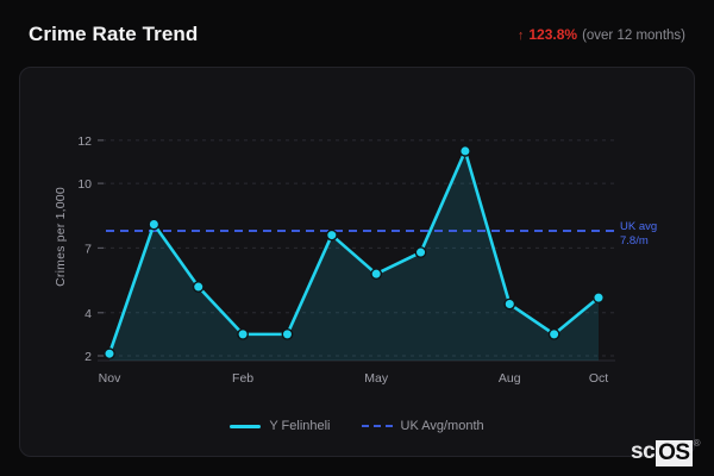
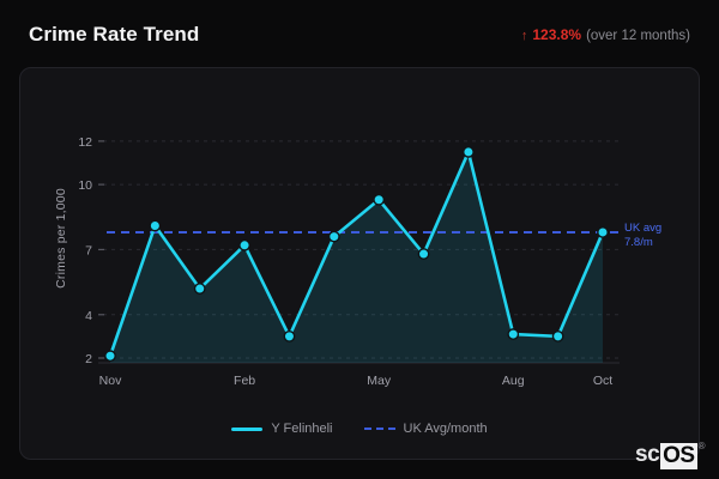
Feb: 3.0 -> 7.2
May: 5.8 -> 9.3
Aug: 4.4 -> 3.1
Oct: 4.7 -> 7.8
